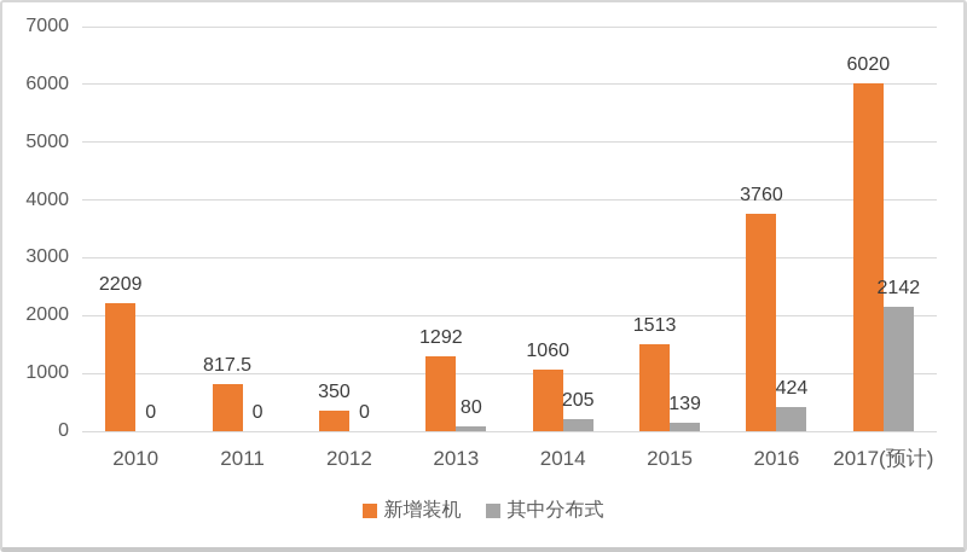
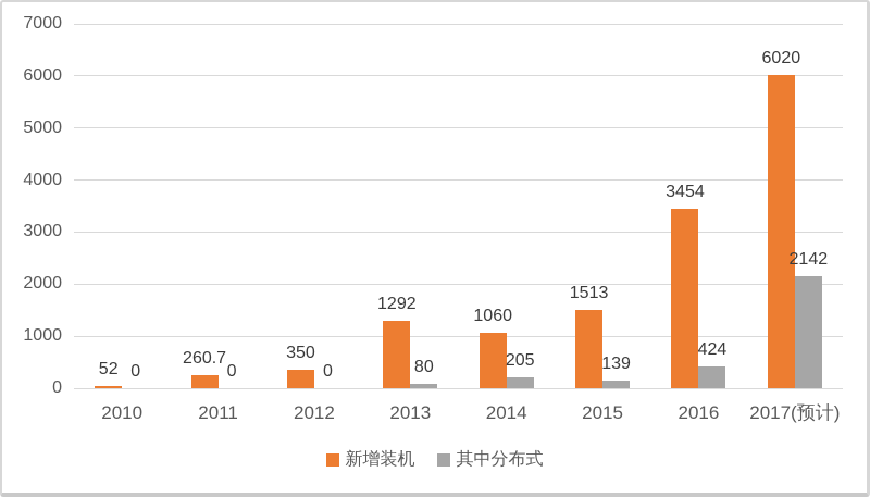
新增装机/2010: 2209 -> 52
新增装机/2011: 817.5 -> 260.7
新增装机/2016: 3760 -> 3454
